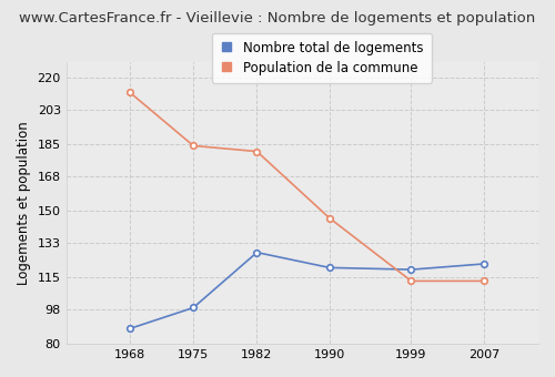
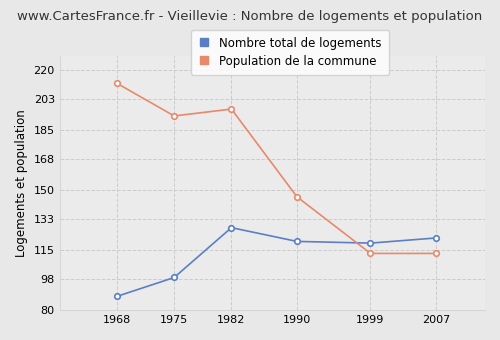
Population de la commune/1975: 184 -> 193
Population de la commune/1982: 181 -> 197
